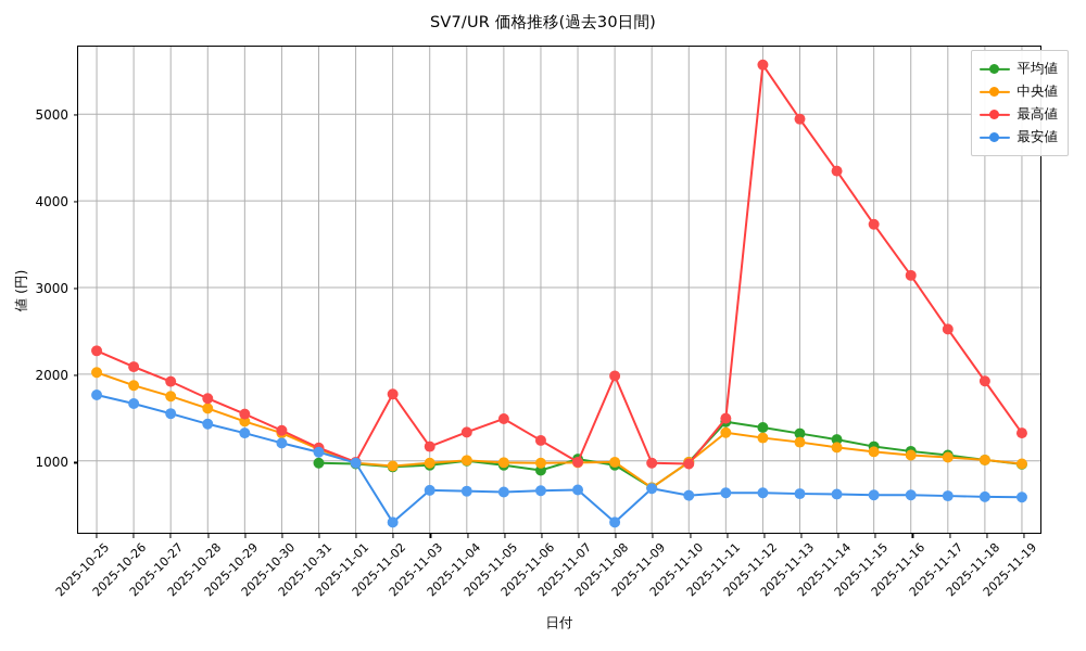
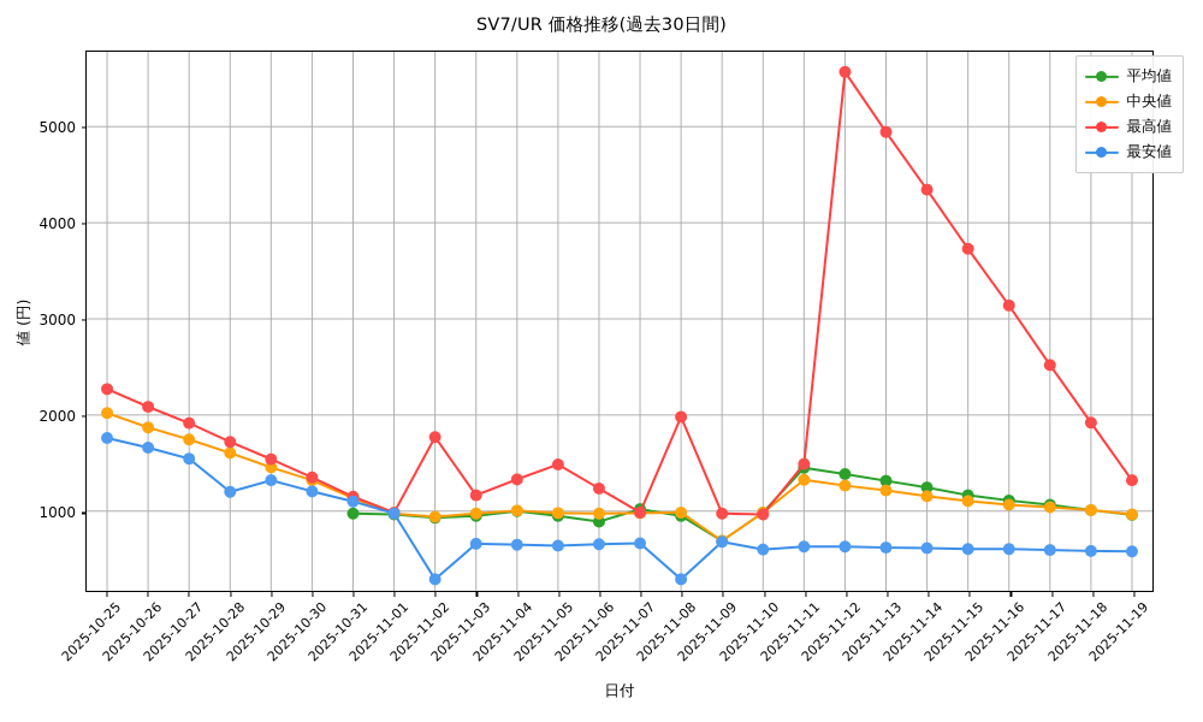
最安値/2025-10-28: 1400 -> 1200
